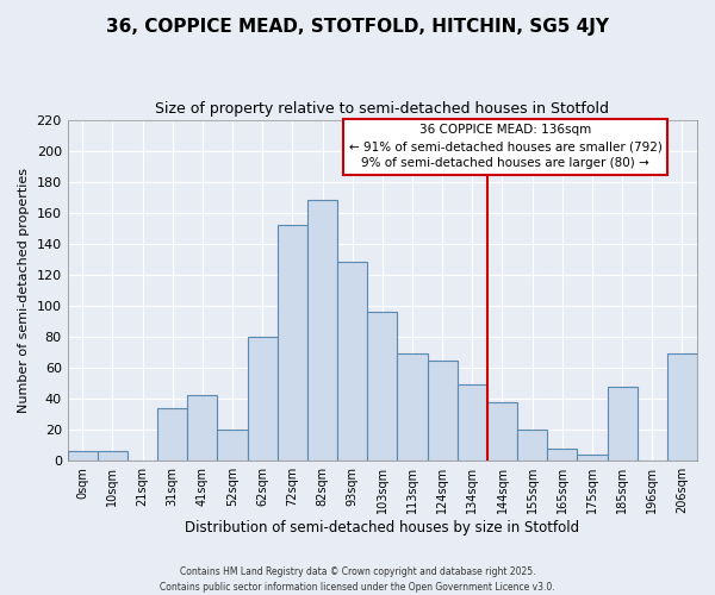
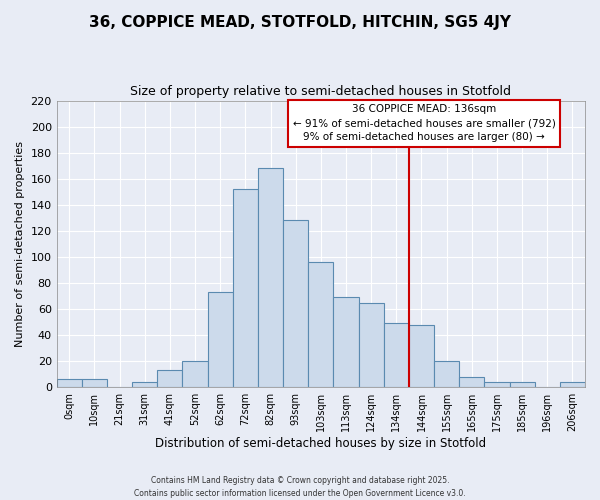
31sqm: 34 -> 4
41sqm: 42 -> 13
62sqm: 80 -> 73
144sqm: 38 -> 48
185sqm: 48 -> 4
206sqm: 69 -> 4
